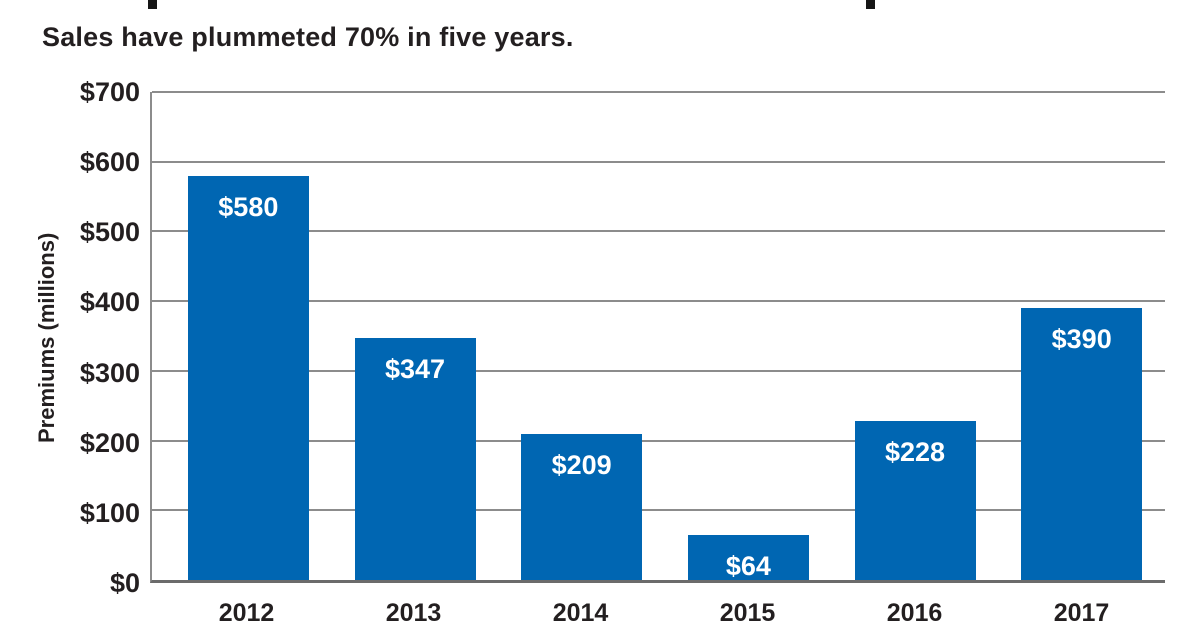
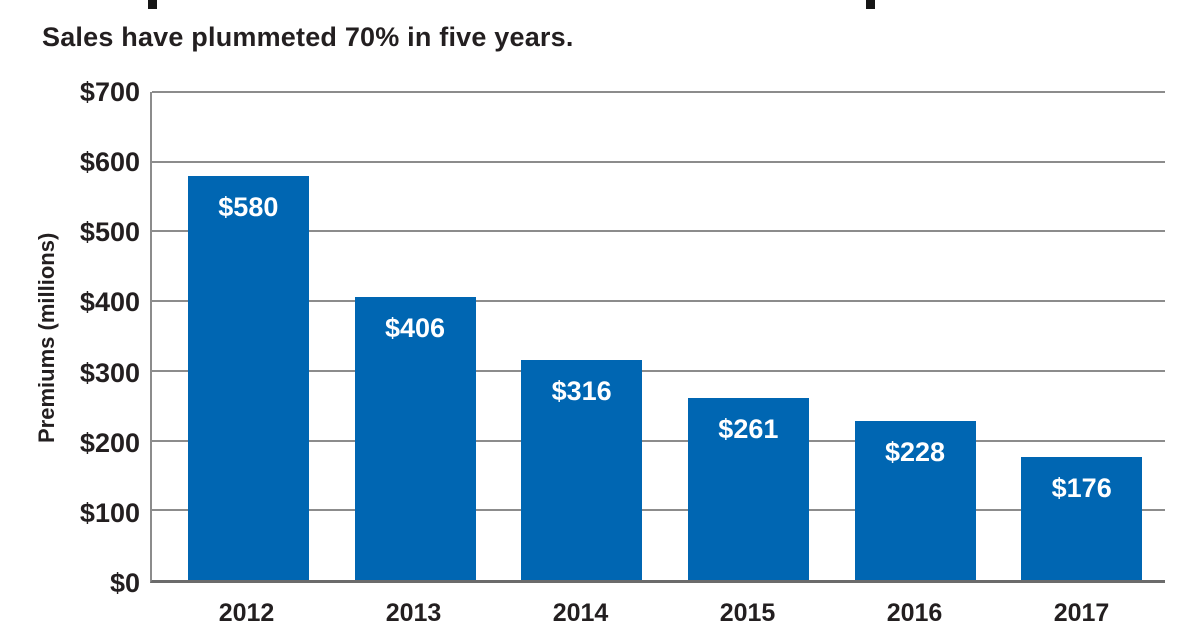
2013: $347 -> $406
2014: $209 -> $316
2015: $64 -> $261
2017: $390 -> $176
